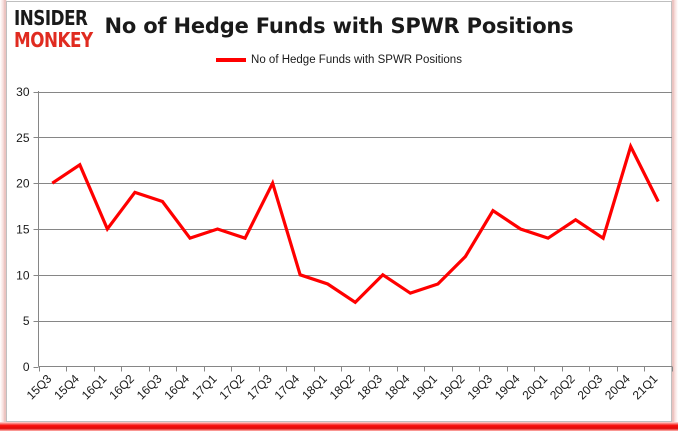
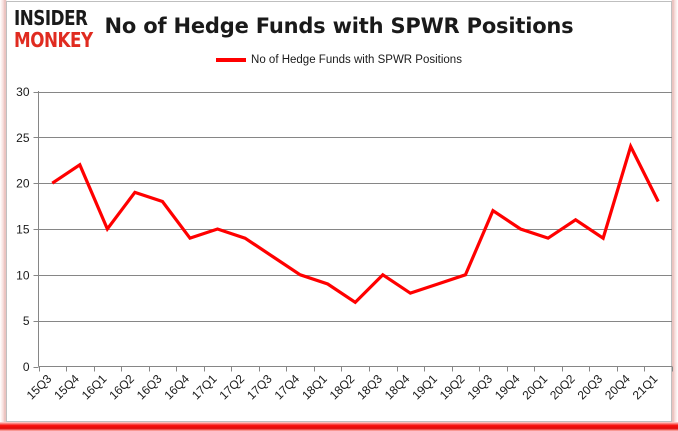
17Q3: 20 -> 12
19Q2: 12 -> 10
